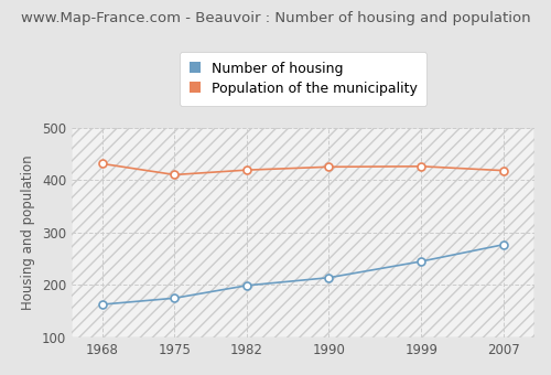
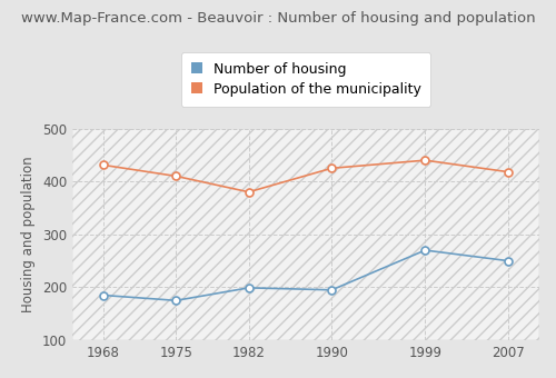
Number of housing/1968: 163 -> 185
Population of the municipality/1982: 419 -> 380
Number of housing/1990: 214 -> 195
Number of housing/1999: 245 -> 270
Population of the municipality/1999: 426 -> 440
Number of housing/2007: 277 -> 250
